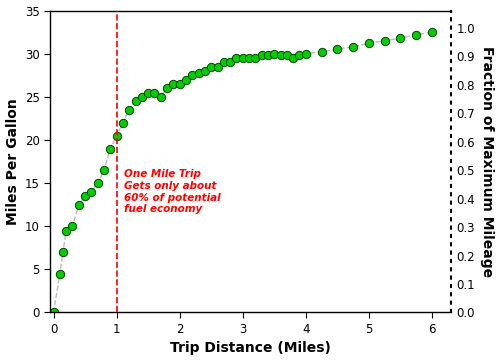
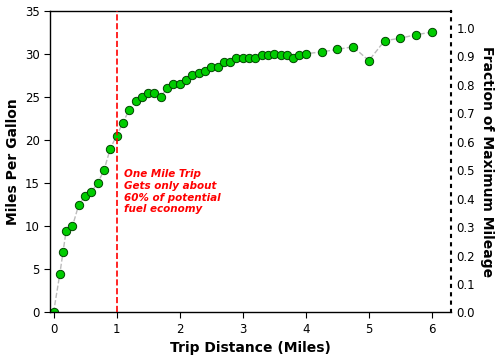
5: 31.2 -> 29.2
